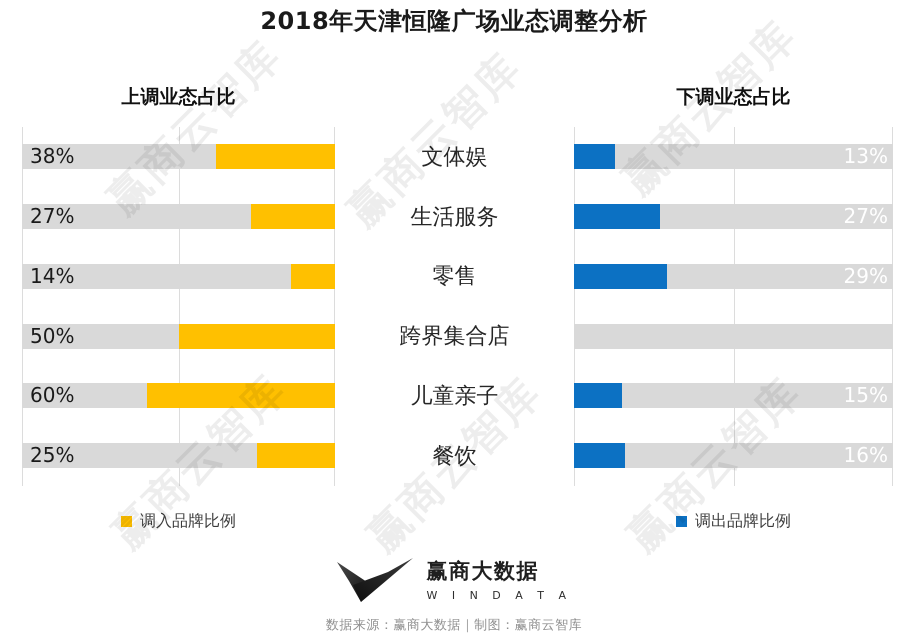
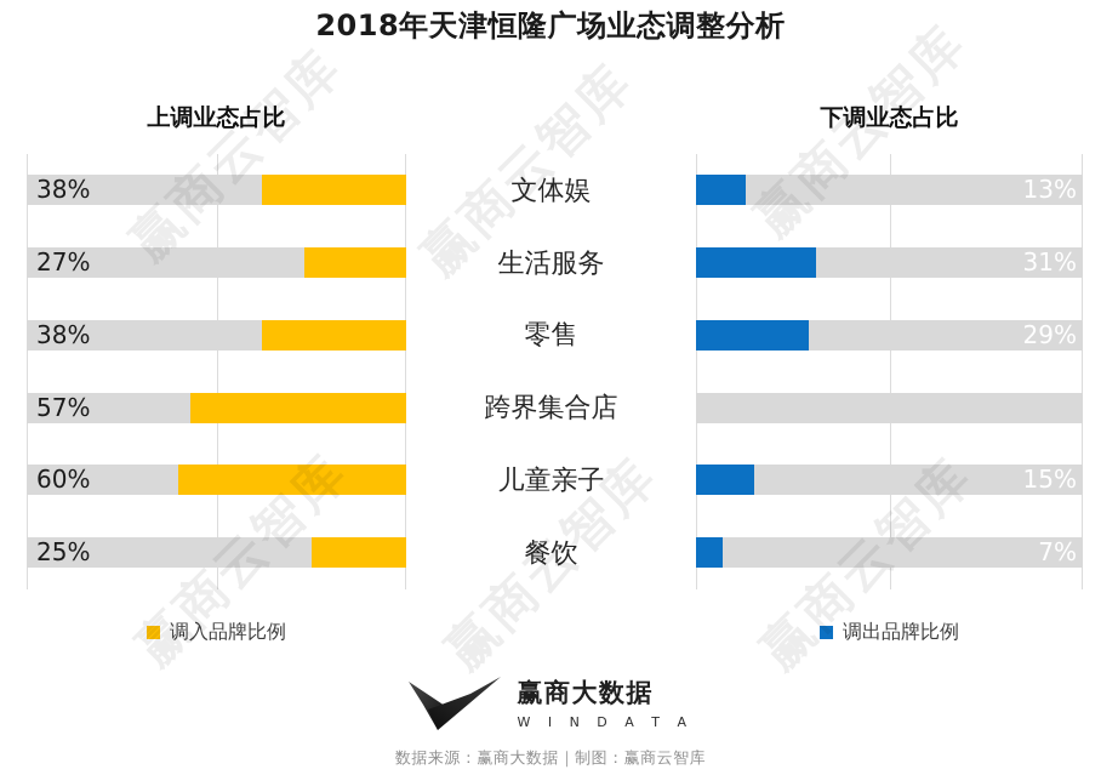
调出品牌比例/生活服务: 27% -> 31%
调入品牌比例/零售: 14% -> 38%
调入品牌比例/跨界集合店: 50% -> 57%
调出品牌比例/餐饮: 16% -> 7%
